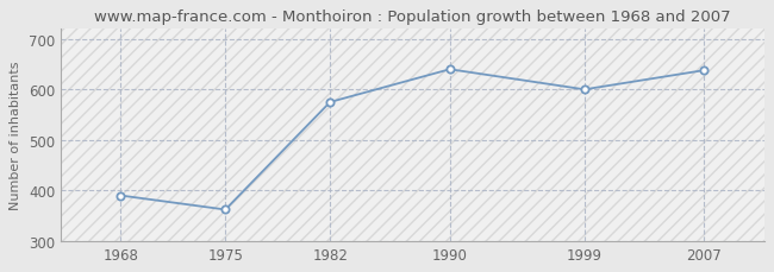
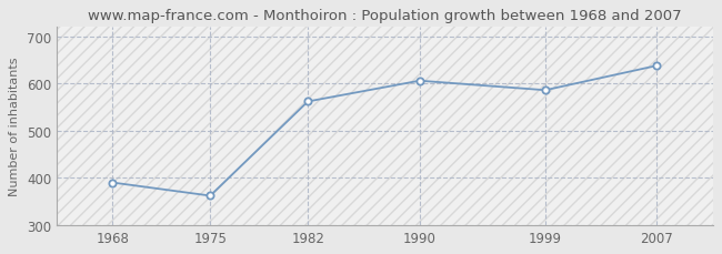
1982: 575 -> 562
1990: 640 -> 606
1999: 600 -> 586
